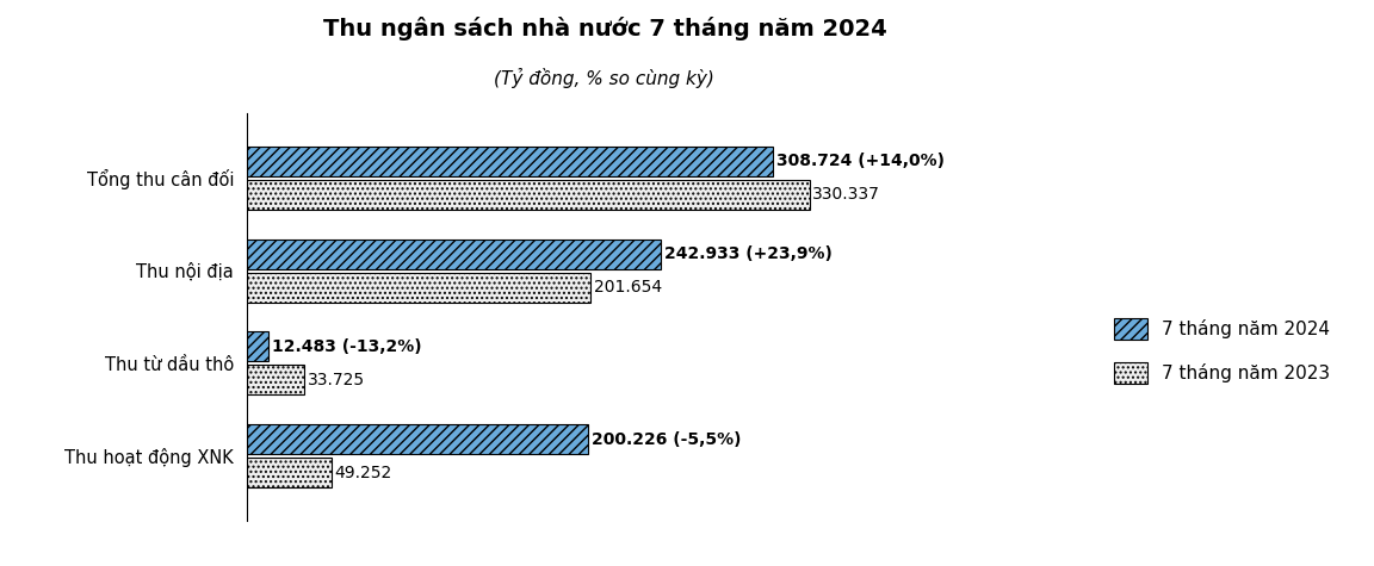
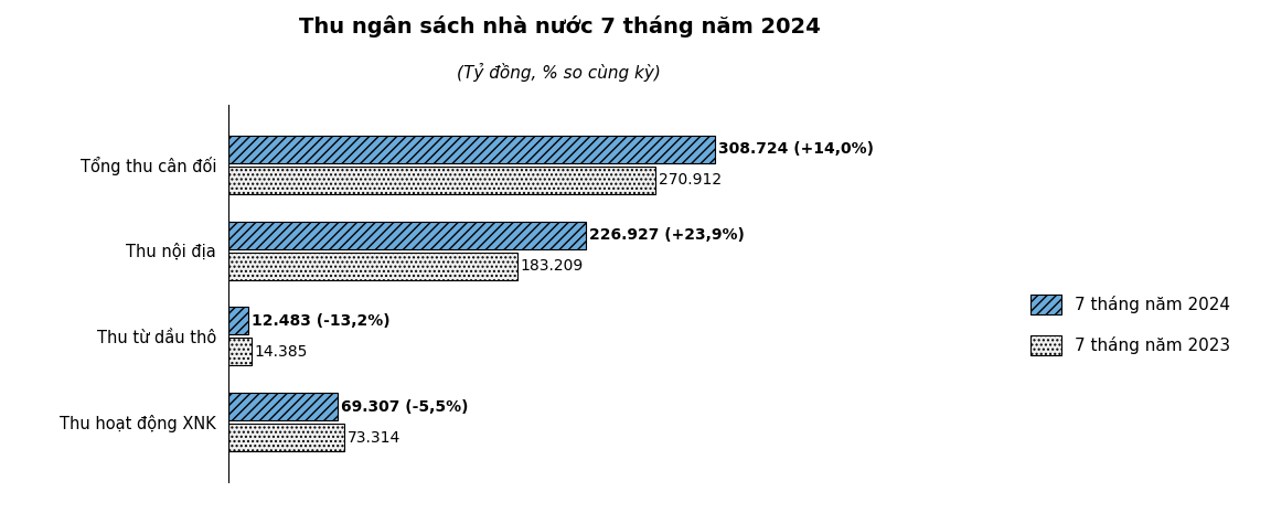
7 tháng năm 2023/Tổng thu cân đối: 330.337 -> 270.912
7 tháng năm 2024/Thu nội địa: 242.933 -> 226.927
7 tháng năm 2023/Thu nội địa: 201.654 -> 183.209
7 tháng năm 2023/Thu từ dầu thô: 33.725 -> 14.385
7 tháng năm 2024/Thu hoạt động XNK: 200.226 -> 69.307
7 tháng năm 2023/Thu hoạt động XNK: 49.252 -> 73.314
